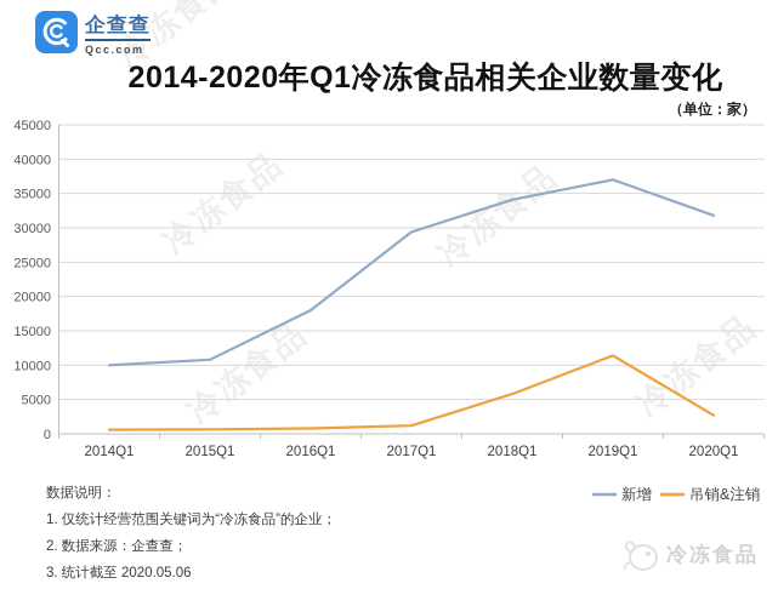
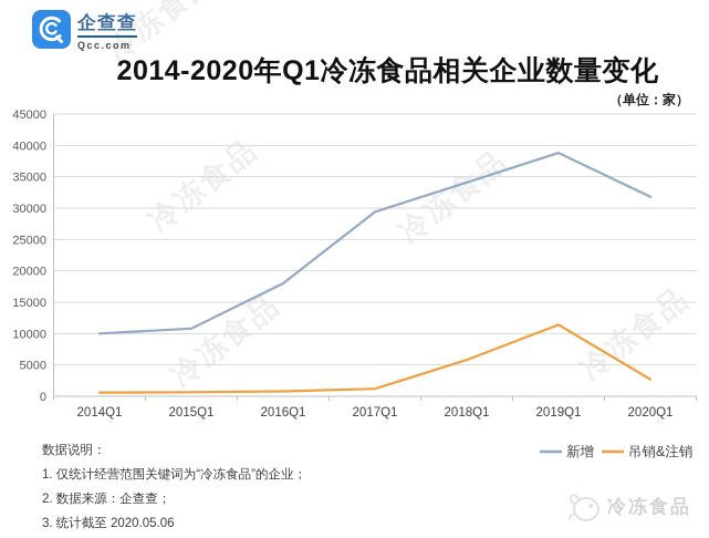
新增/2019Q1: 37000 -> 39000
